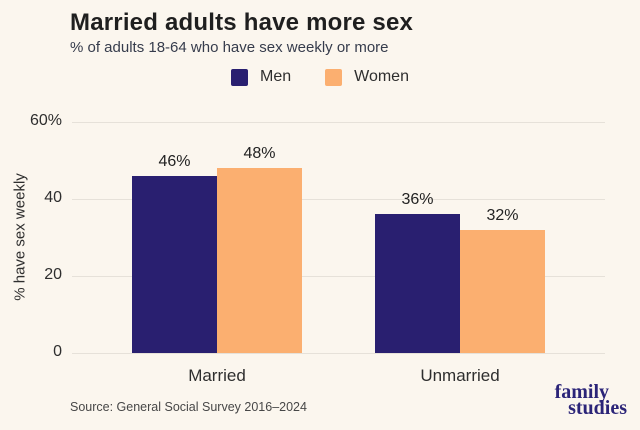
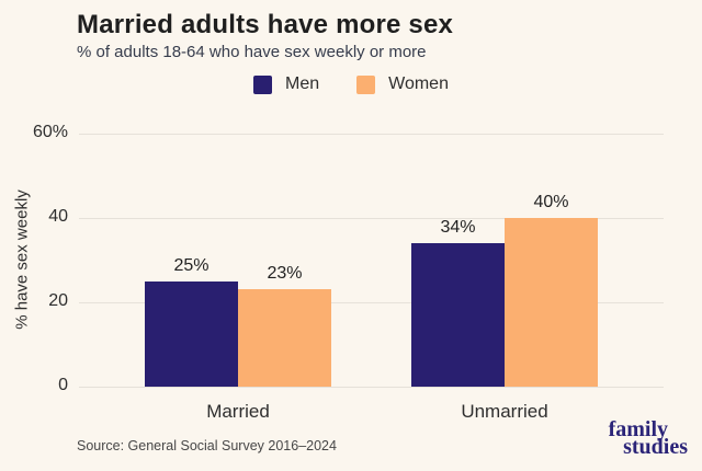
Men/Married: 46% -> 25%
Women/Married: 48% -> 23%
Men/Unmarried: 36% -> 34%
Women/Unmarried: 32% -> 40%
